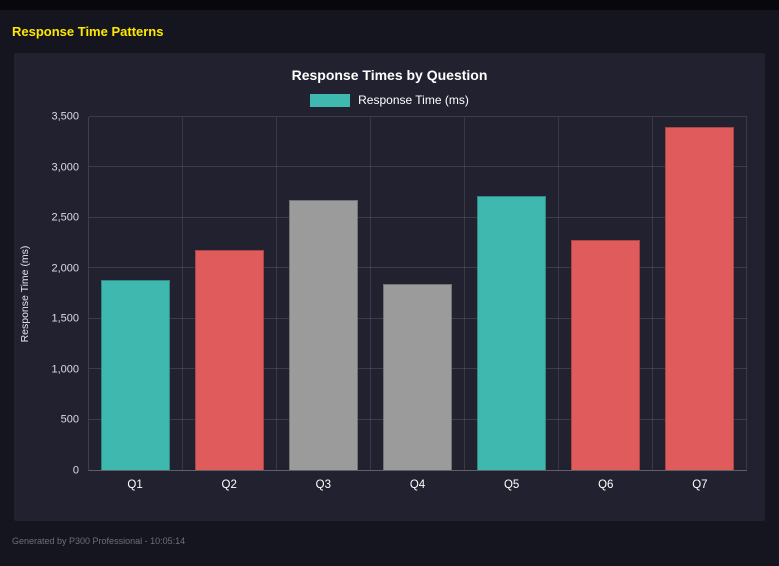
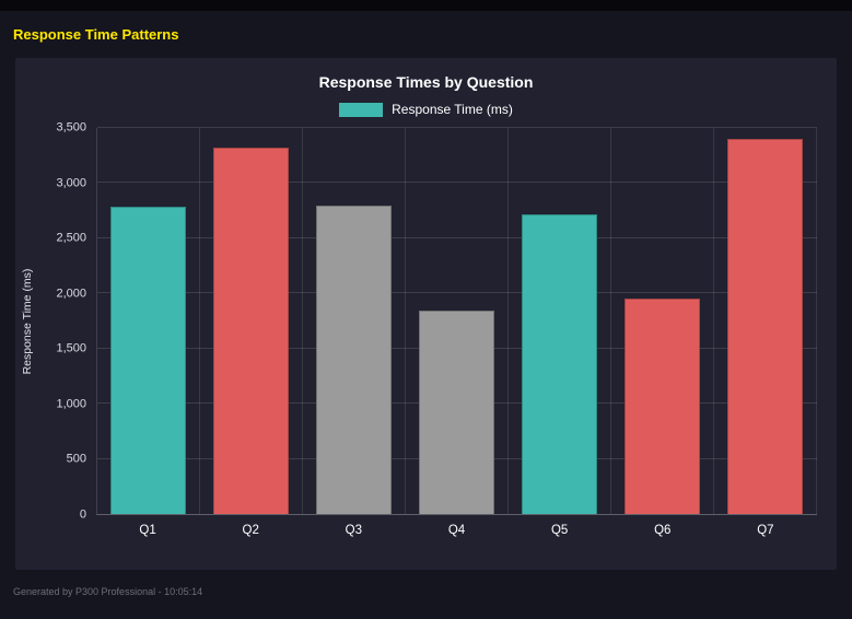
Q1: 1880 -> 2790
Q2: 2180 -> 3320
Q3: 2680 -> 2800
Q6: 2280 -> 1950
